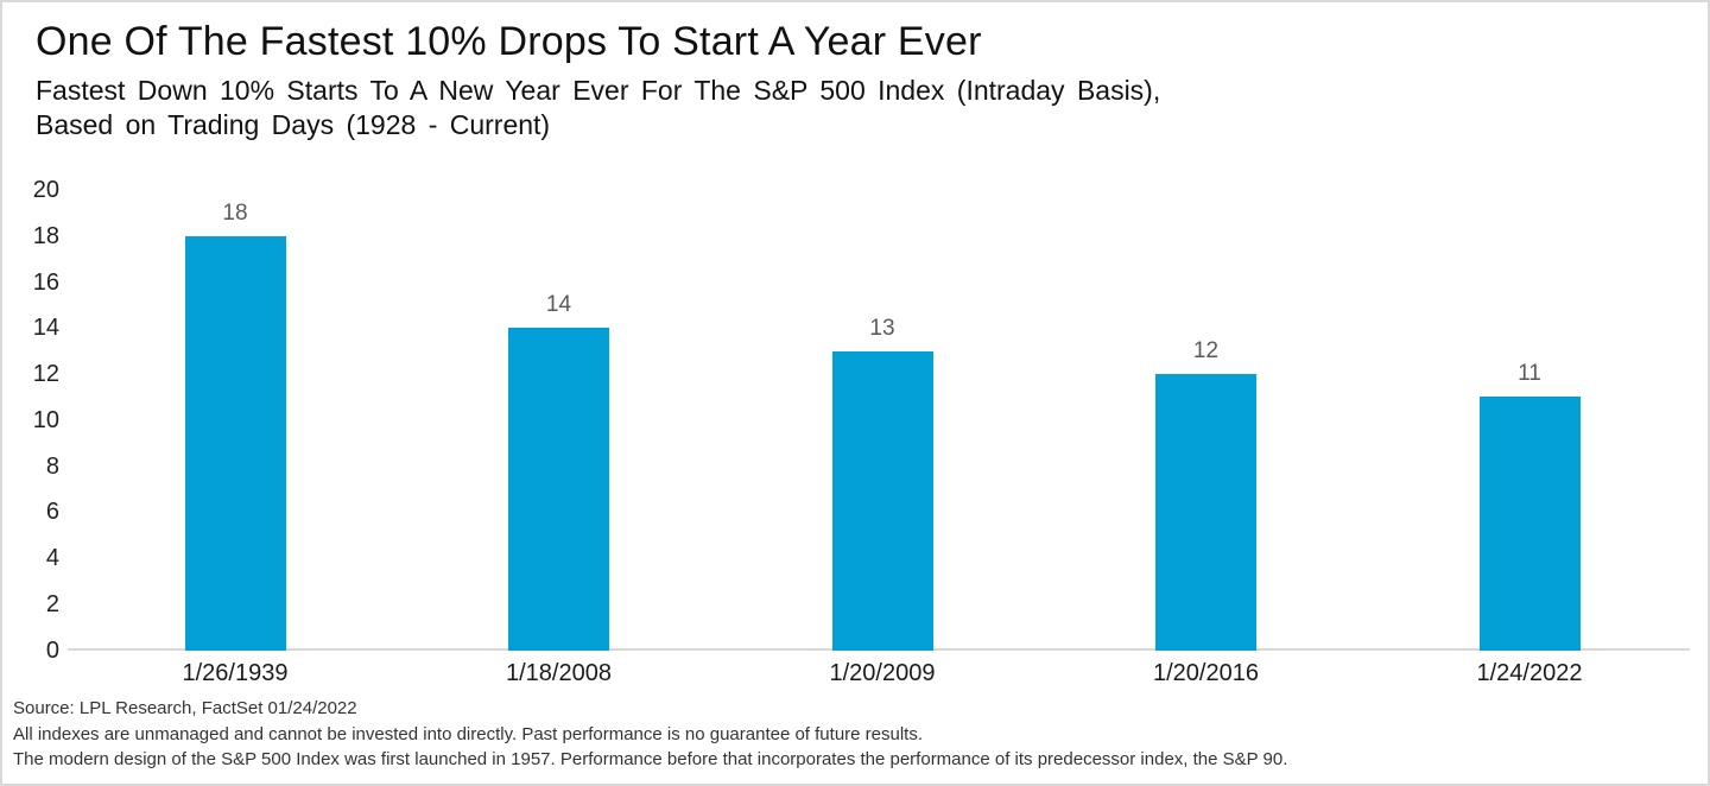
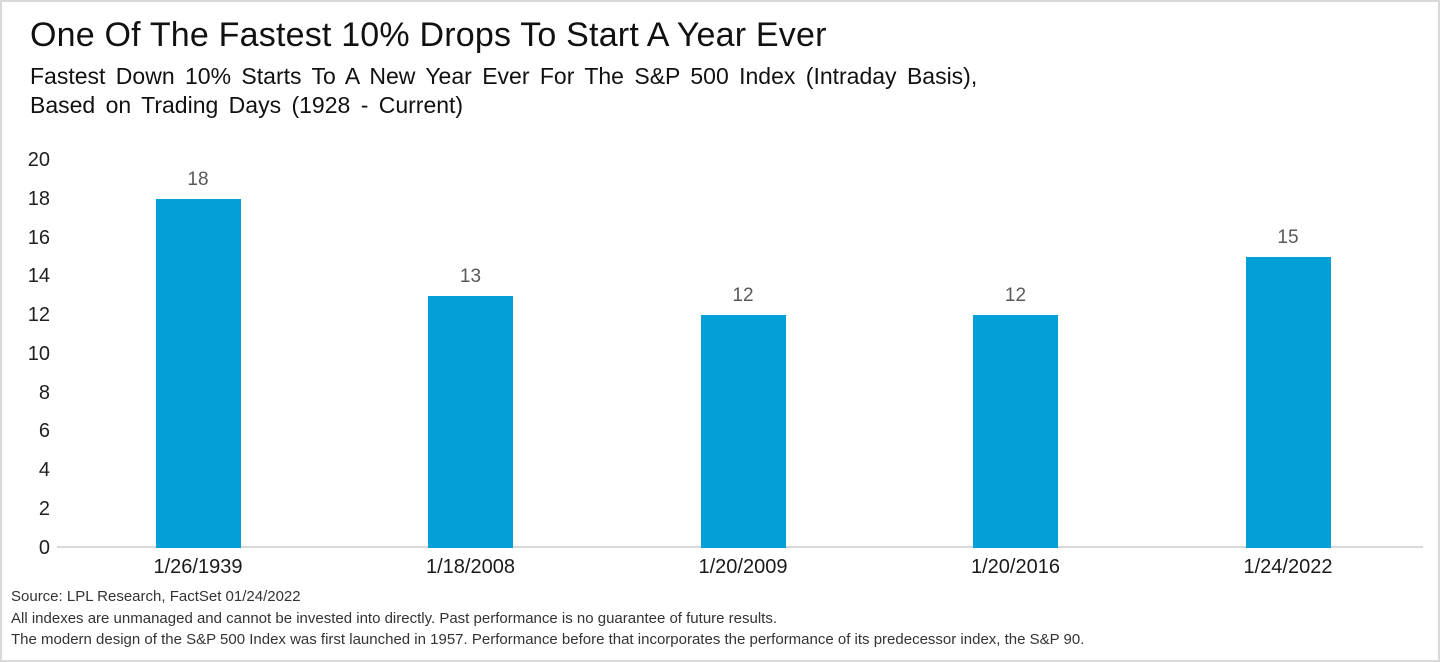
1/18/2008: 14 -> 13
1/20/2009: 13 -> 12
1/24/2022: 11 -> 15
